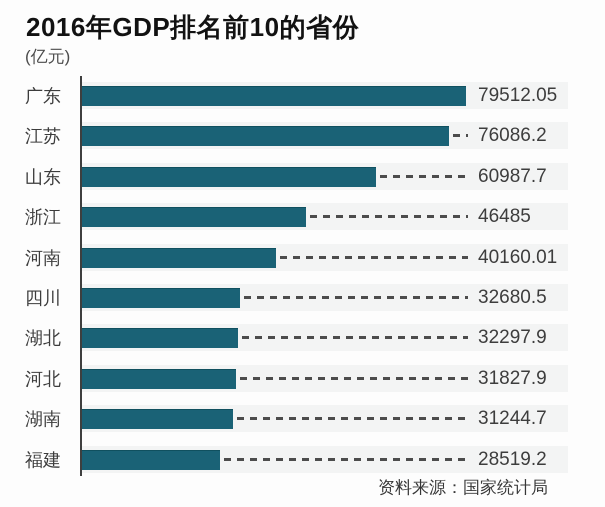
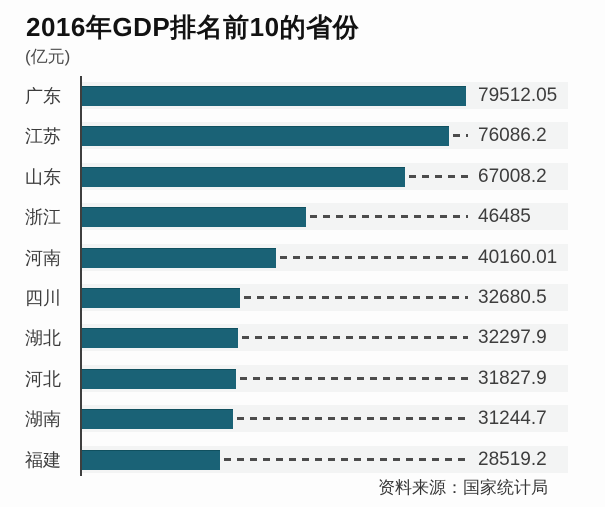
山东: 60987.7 -> 67008.2
